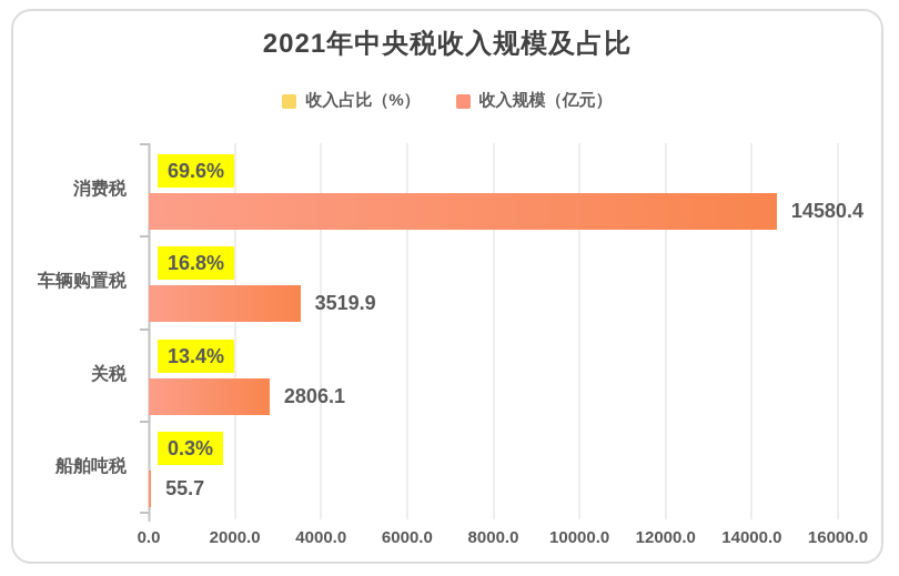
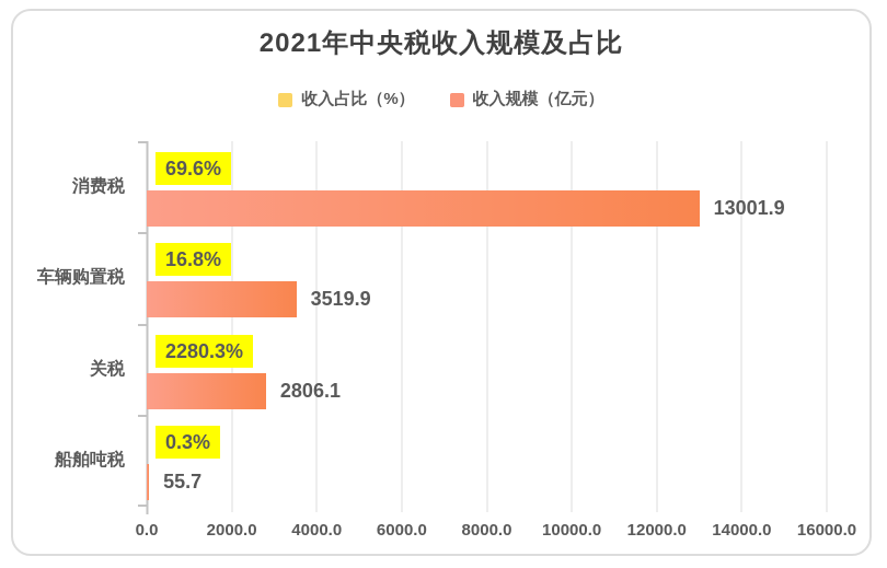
收入规模（亿元）/消费税: 14580.4 -> 13001.9
收入占比（%）/关税: 13.4% -> 2280.3%
